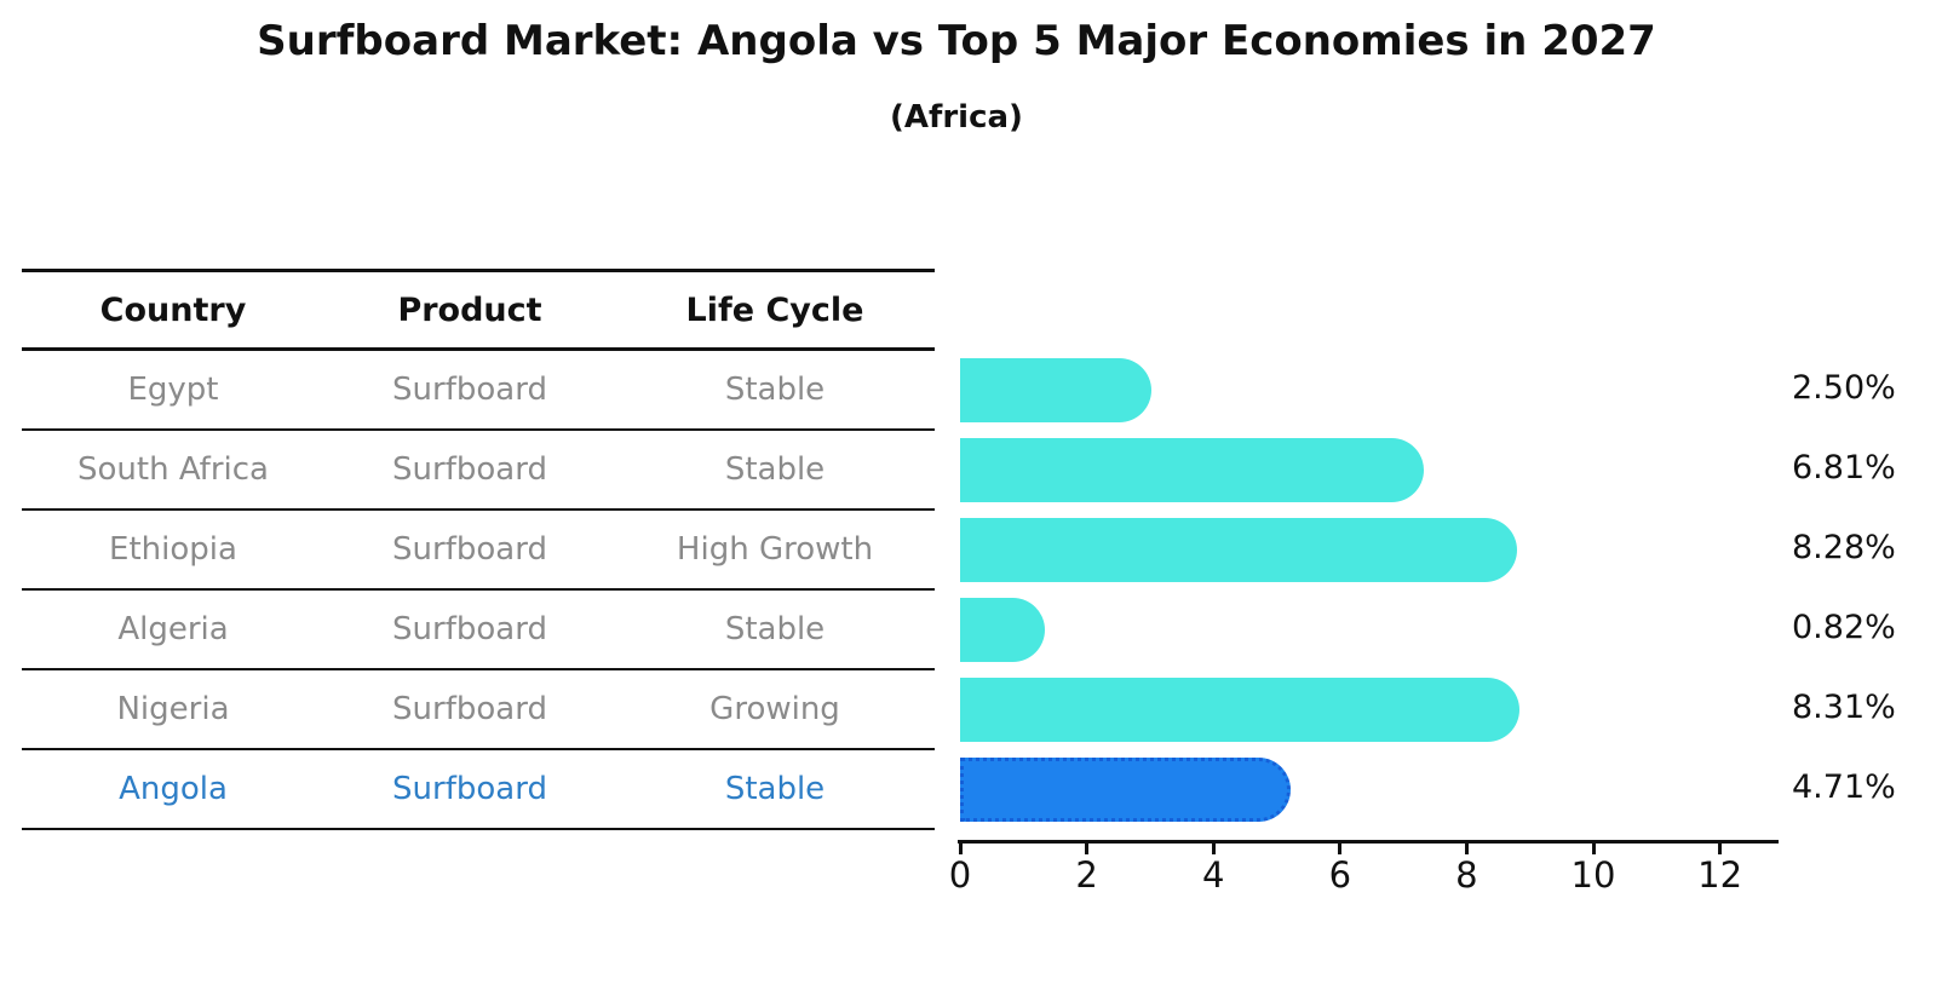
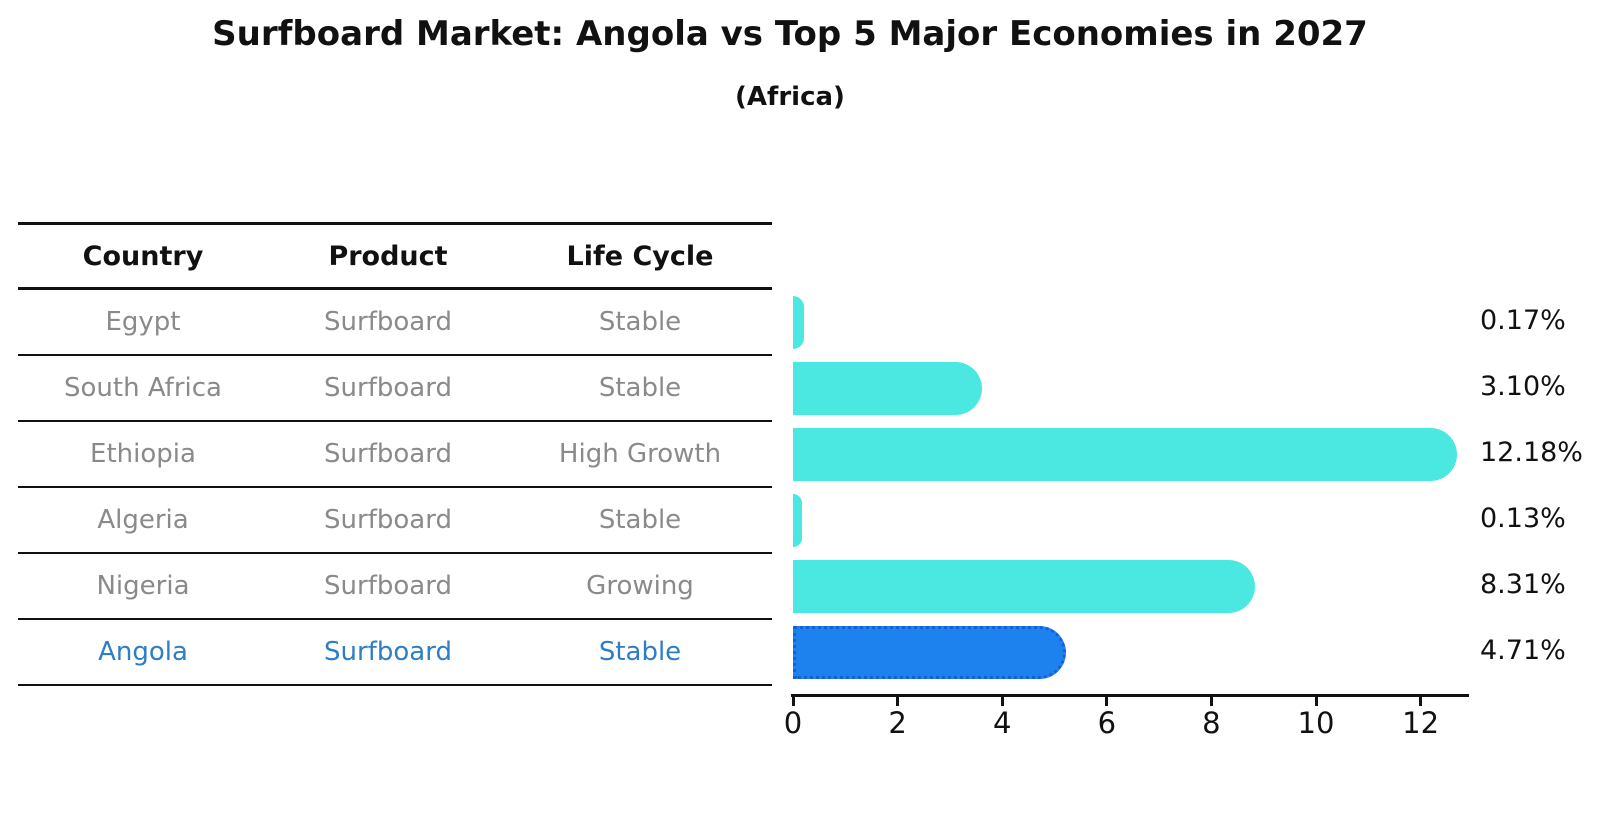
Egypt: 2.50% -> 0.17%
South Africa: 6.81% -> 3.10%
Ethiopia: 8.28% -> 12.18%
Algeria: 0.82% -> 0.13%
